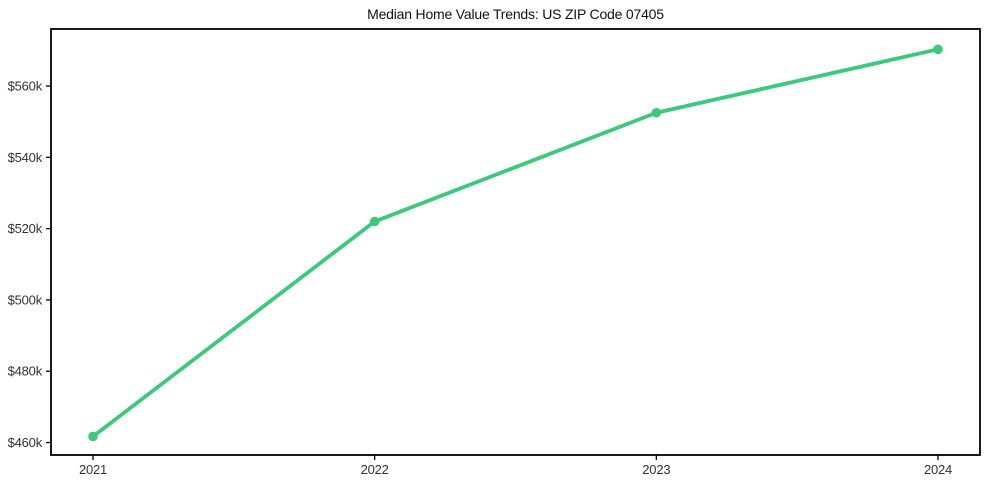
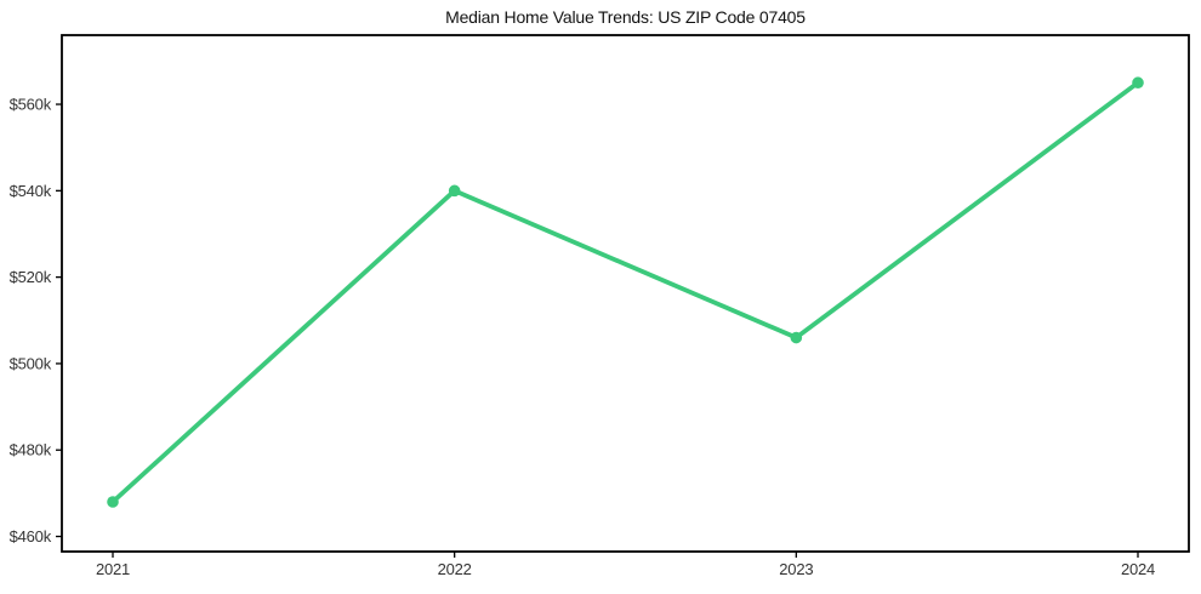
2021: $462k -> $468k
2022: $522k -> $540k
2023: $552k -> $506k
2024: $570k -> $565k
